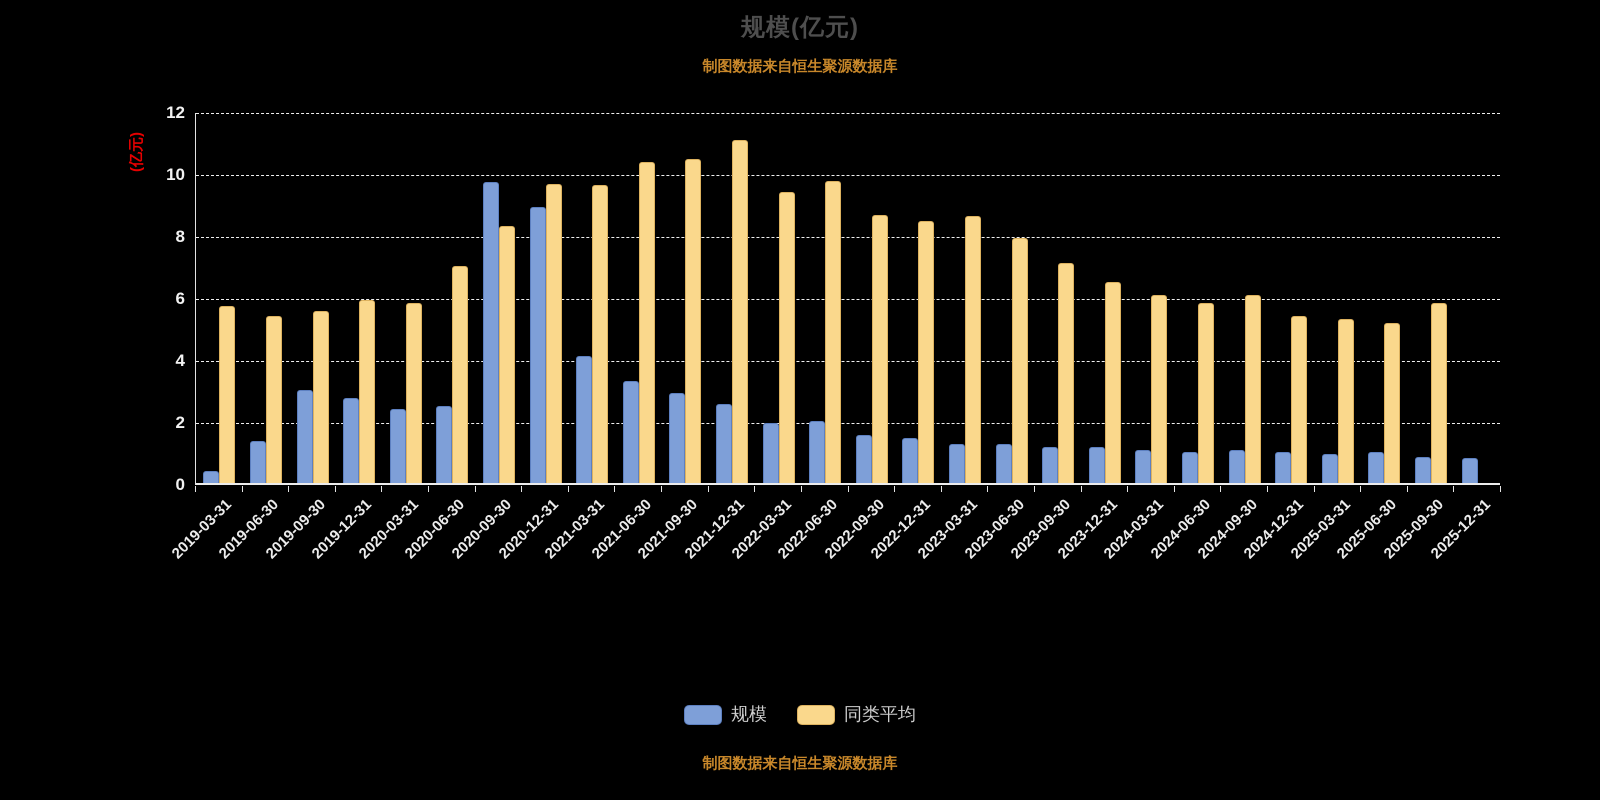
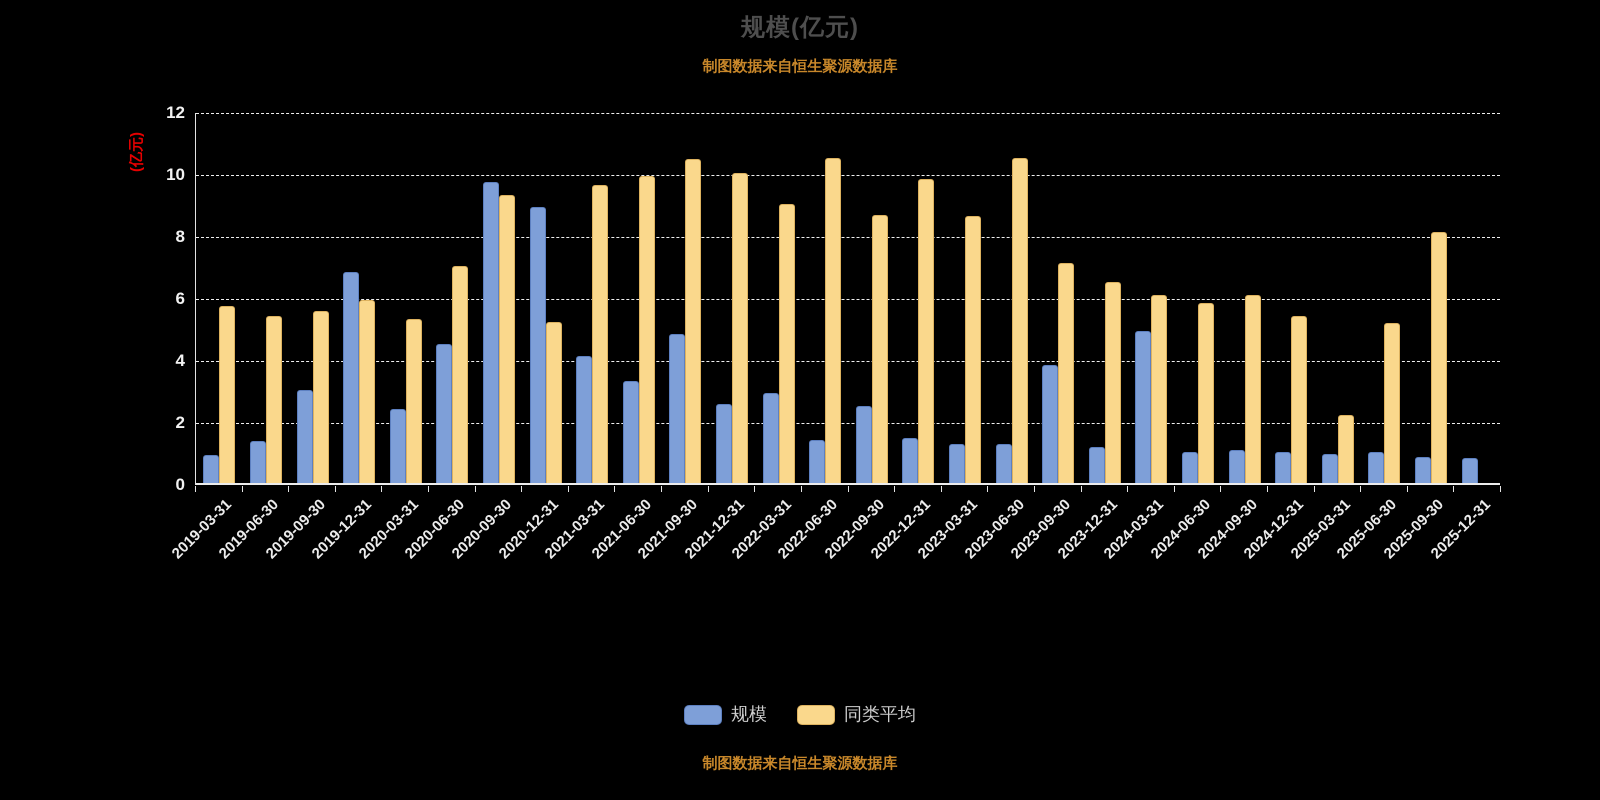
规模/2019-03-31: 0.4 -> 0.9
规模/2019-12-31: 2.8 -> 6.8
同类平均/2020-03-31: 5.8 -> 5.3
规模/2020-06-30: 2.5 -> 4.5
同类平均/2020-09-30: 8.3 -> 9.3
同类平均/2020-12-31: 9.7 -> 5.2
同类平均/2021-06-30: 10.3 -> 9.9
规模/2021-09-30: 2.9 -> 4.8
同类平均/2021-12-31: 11.1 -> 10.0
规模/2022-03-31: 1.9 -> 2.9
同类平均/2022-03-31: 9.4 -> 9.0
规模/2022-06-30: 2.0 -> 1.4
同类平均/2022-06-30: 9.8 -> 10.5
规模/2022-09-30: 1.6 -> 2.5
同类平均/2022-12-31: 8.4 -> 9.8
同类平均/2023-06-30: 7.9 -> 10.5
规模/2023-09-30: 1.1 -> 3.8
规模/2024-03-31: 1.1 -> 4.9
同类平均/2025-03-31: 5.3 -> 2.2
同类平均/2025-09-30: 5.8 -> 8.1
